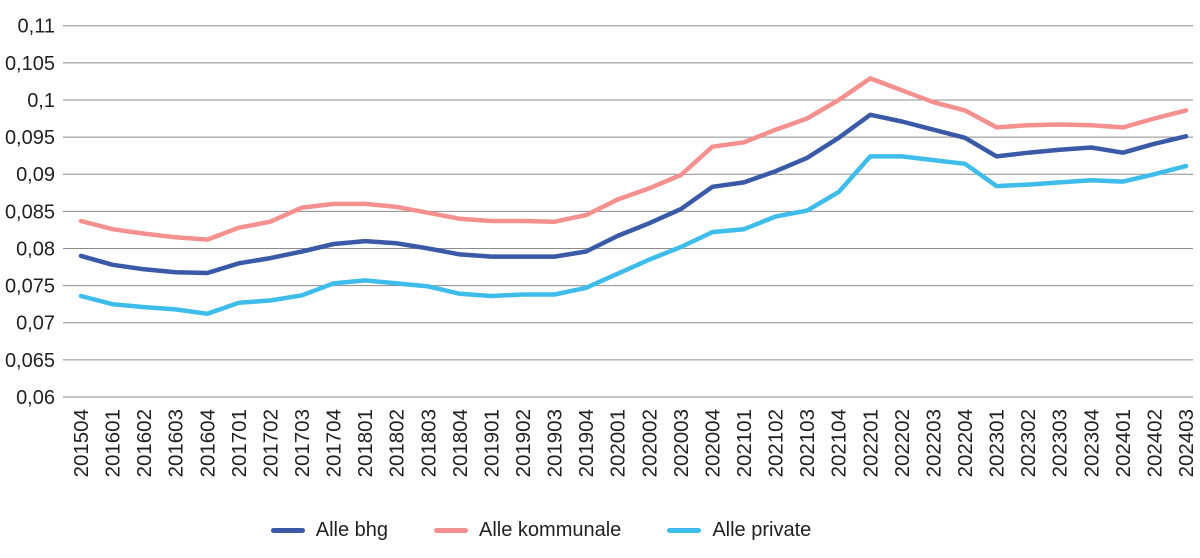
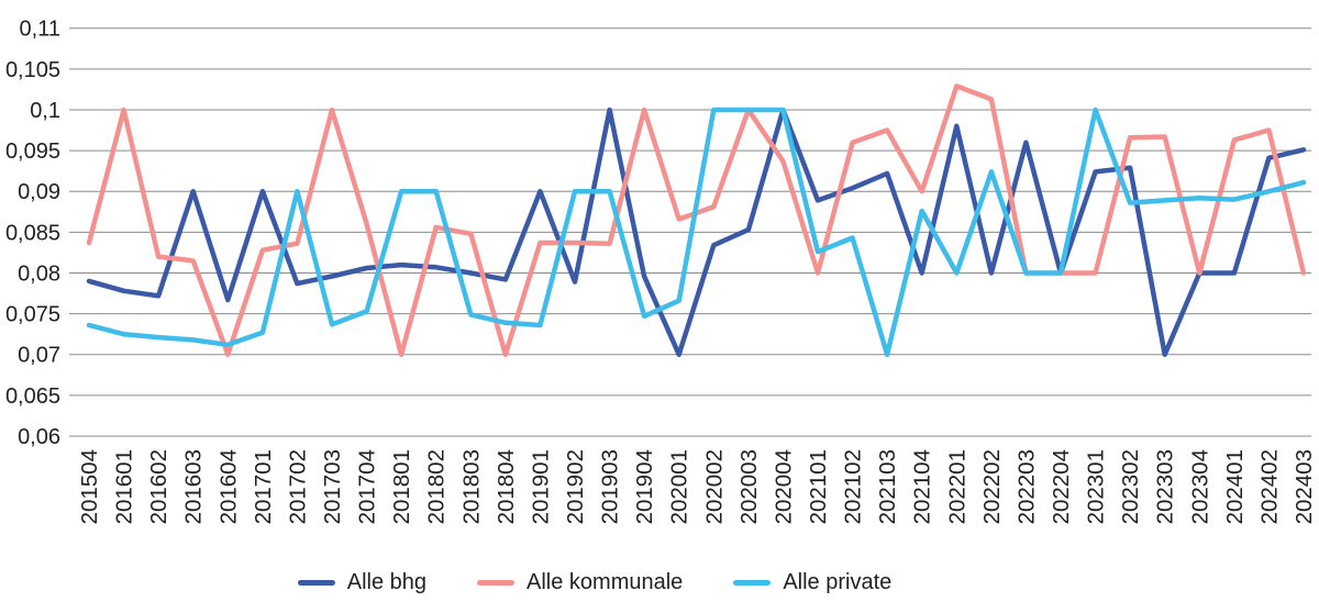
Alle kommunale/201601: 0,08 -> 0,10
Alle bhg/201603: 0,08 -> 0,09
Alle kommunale/201604: 0,08 -> 0,07
Alle bhg/201701: 0,08 -> 0,09
Alle private/201702: 0,07 -> 0,09
Alle kommunale/201703: 0,09 -> 0,10
Alle kommunale/201801: 0,09 -> 0,07
Alle private/201801: 0,08 -> 0,09
Alle private/201802: 0,08 -> 0,09
Alle kommunale/201804: 0,08 -> 0,07
Alle bhg/201901: 0,08 -> 0,09
Alle private/201902: 0,07 -> 0,09
Alle bhg/201903: 0,08 -> 0,10
Alle private/201903: 0,07 -> 0,09
Alle kommunale/201904: 0,08 -> 0,10
Alle bhg/202001: 0,08 -> 0,07
Alle private/202002: 0,08 -> 0,10
Alle kommunale/202003: 0,09 -> 0,10
Alle private/202003: 0,08 -> 0,10
Alle bhg/202004: 0,09 -> 0,10
Alle private/202004: 0,08 -> 0,10
Alle kommunale/202101: 0,09 -> 0,08
Alle private/202103: 0,09 -> 0,07
Alle bhg/202104: 0,09 -> 0,08
Alle kommunale/202104: 0,10 -> 0,09
Alle private/202201: 0,09 -> 0,08
Alle bhg/202202: 0,10 -> 0,08
Alle kommunale/202203: 0,10 -> 0,08
Alle private/202203: 0,09 -> 0,08
Alle bhg/202204: 0,09 -> 0,08
Alle kommunale/202204: 0,10 -> 0,08
Alle private/202204: 0,09 -> 0,08
Alle kommunale/202301: 0,10 -> 0,08
Alle private/202301: 0,09 -> 0,10
Alle bhg/202303: 0,09 -> 0,07
Alle bhg/202304: 0,09 -> 0,08
Alle kommunale/202304: 0,10 -> 0,08
Alle bhg/202401: 0,09 -> 0,08
Alle kommunale/202403: 0,10 -> 0,08
